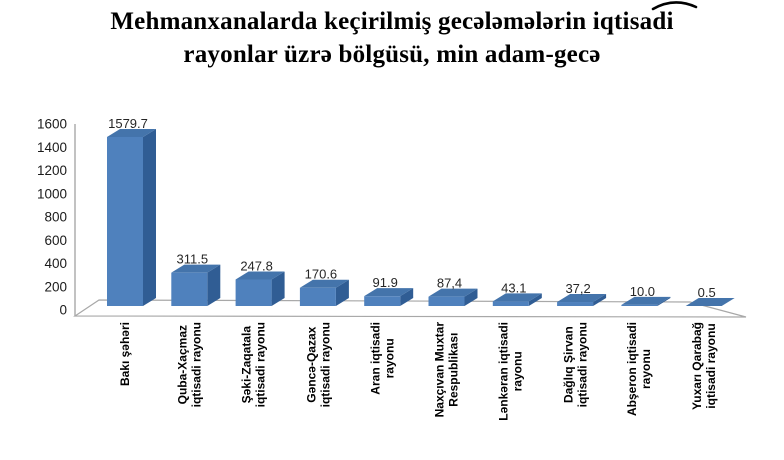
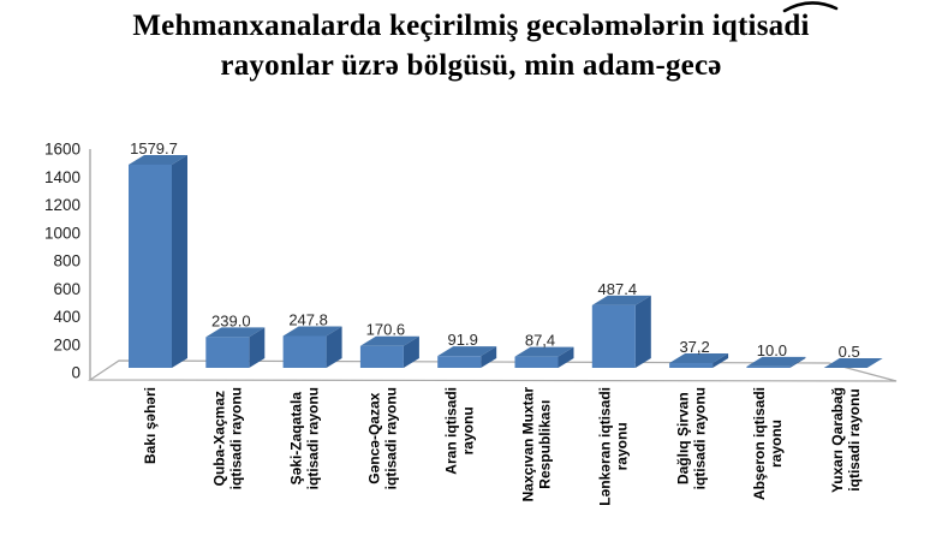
Quba-Xaçmaz iqtisadi rayonu: 311.5 -> 239.0
Lənkəran iqtisadi rayonu: 43.1 -> 487.4
